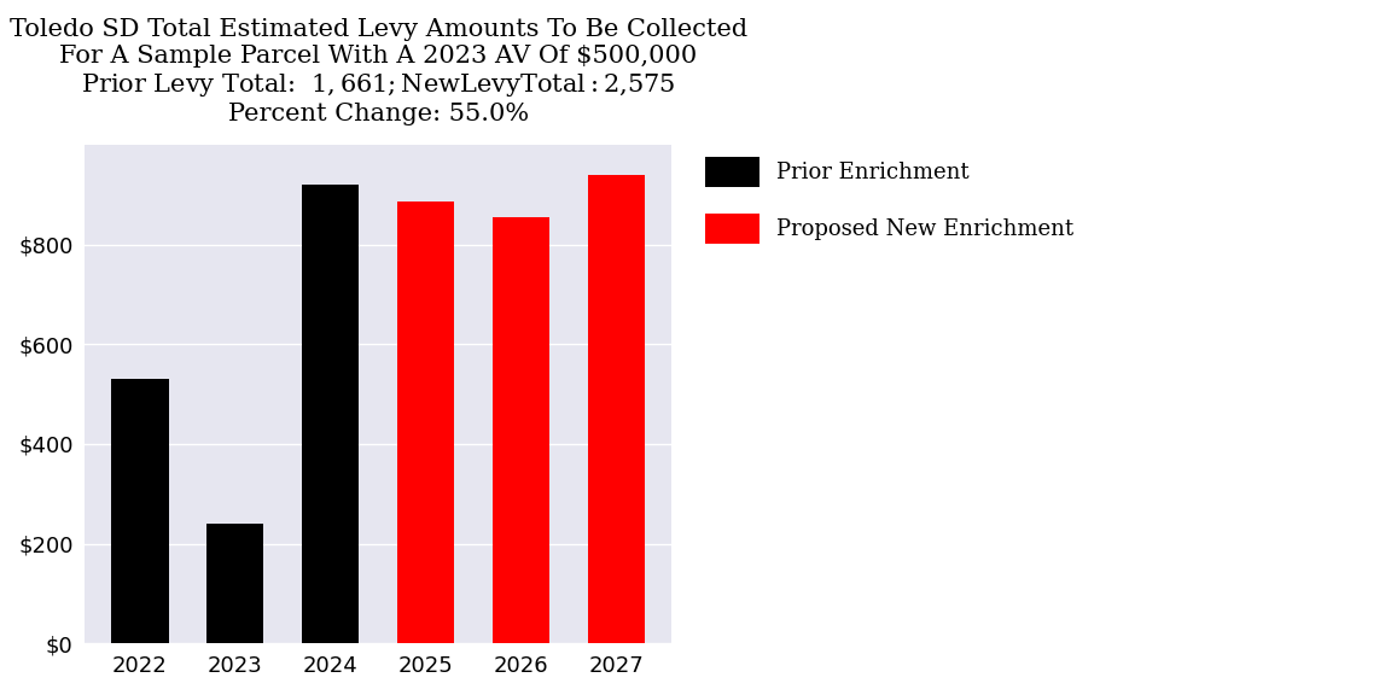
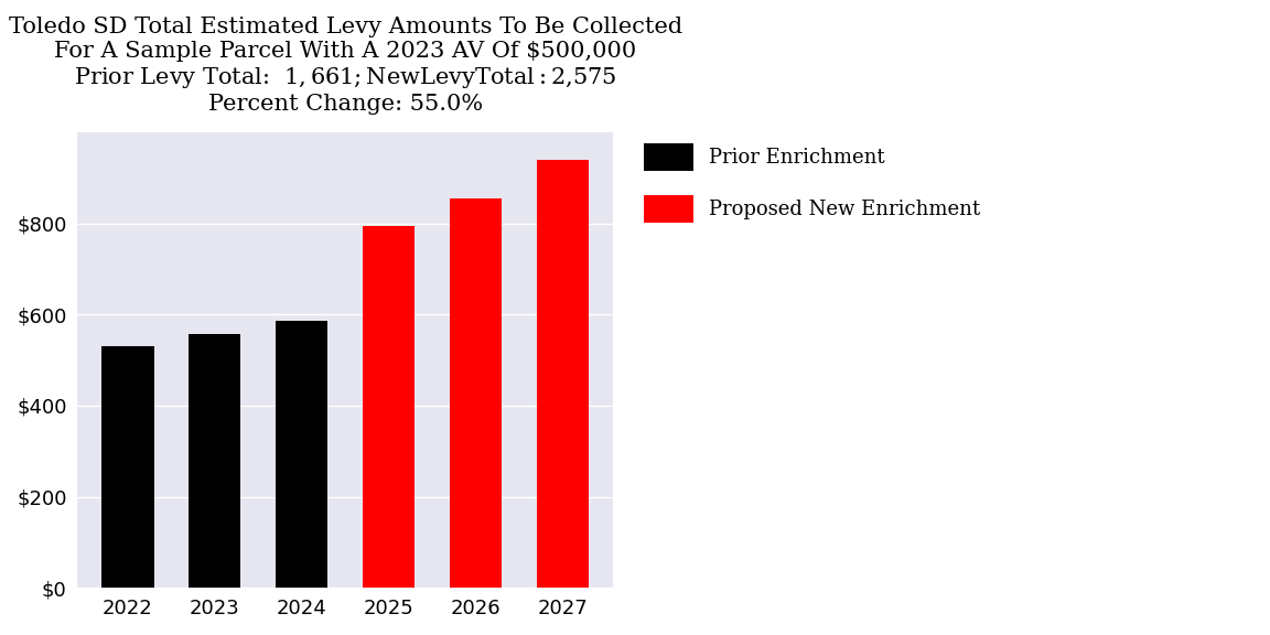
2023: $240 -> $557
2024: $920 -> $585
2025: $885 -> $795
